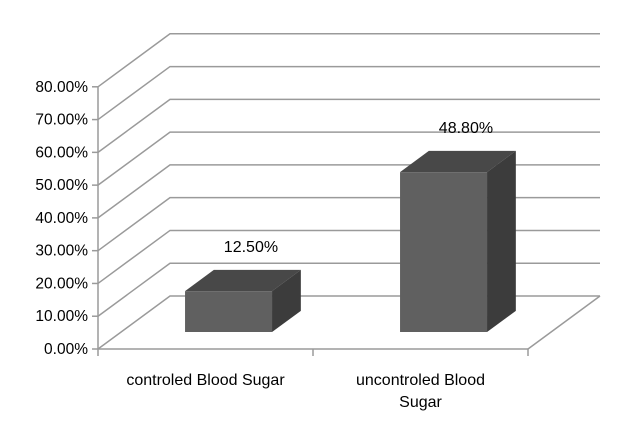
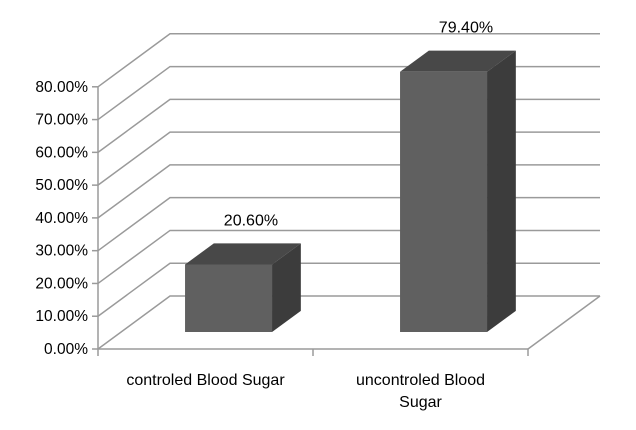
controled Blood Sugar: 12.50% -> 20.60%
uncontroled Blood Sugar: 48.80% -> 79.40%
